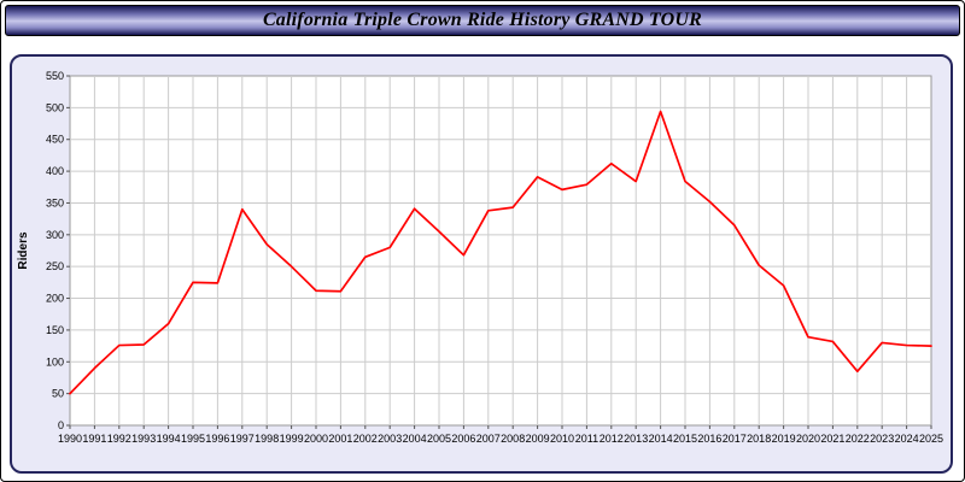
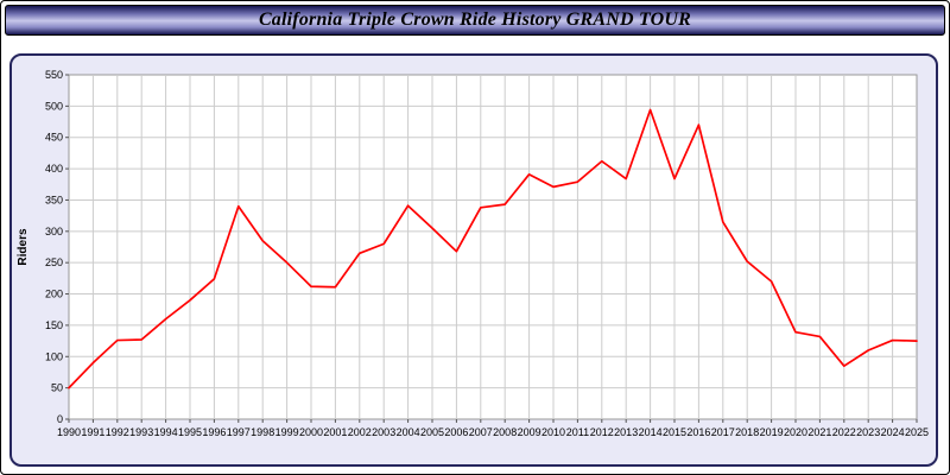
1995: 220 -> 190
2016: 350 -> 470
2023: 130 -> 110
